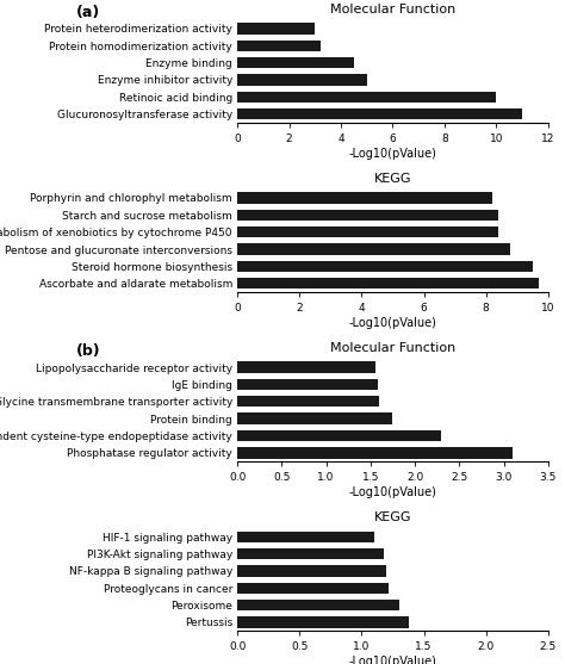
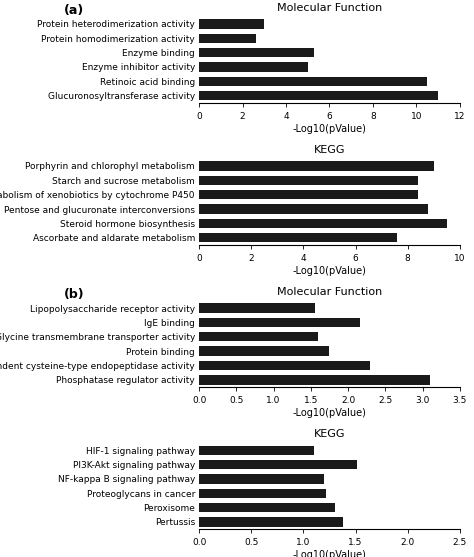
Protein homodimerization activity: 3.2 -> 2.6
Enzyme binding: 4.5 -> 5.3
Retinoic acid binding: 10.0 -> 10.5
Porphyrin and chlorophyl metabolism: 8.2 -> 9.0
Ascorbate and aldarate metabolism: 9.7 -> 7.6
IgE binding: 1.58 -> 2.16
PI3K-Akt signaling pathway: 1.18 -> 1.51
